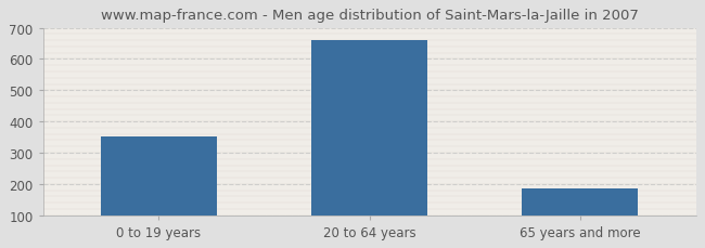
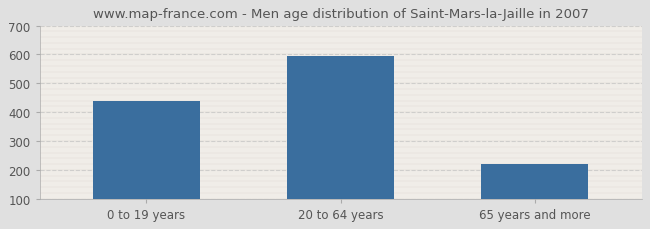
0 to 19 years: 352 -> 440
20 to 64 years: 662 -> 595
65 years and more: 184 -> 220
